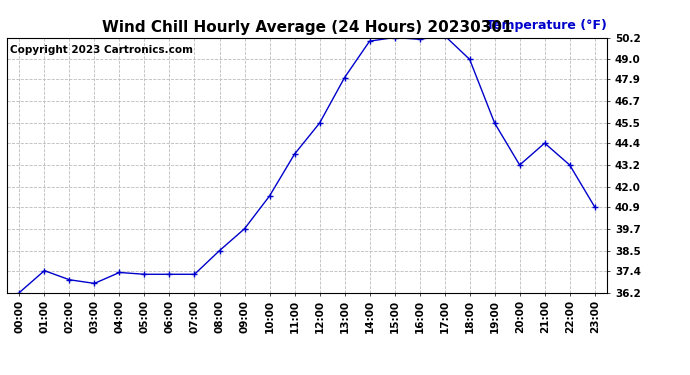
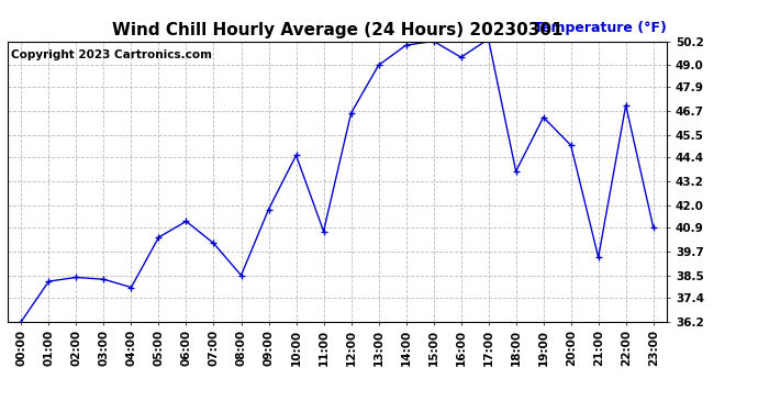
01:00: 37.4 -> 38.2
02:00: 36.9 -> 38.4
03:00: 36.7 -> 38.3
04:00: 37.3 -> 37.9
05:00: 37.2 -> 40.4
06:00: 37.2 -> 41.2
07:00: 37.2 -> 40.1
09:00: 39.7 -> 41.8
10:00: 41.5 -> 44.5
11:00: 43.8 -> 40.7
12:00: 45.5 -> 46.6
13:00: 48.0 -> 49.0
16:00: 50.1 -> 49.4
18:00: 49.0 -> 43.7
19:00: 45.5 -> 46.4
20:00: 43.2 -> 45.0
21:00: 44.4 -> 39.4
22:00: 43.2 -> 47.0
